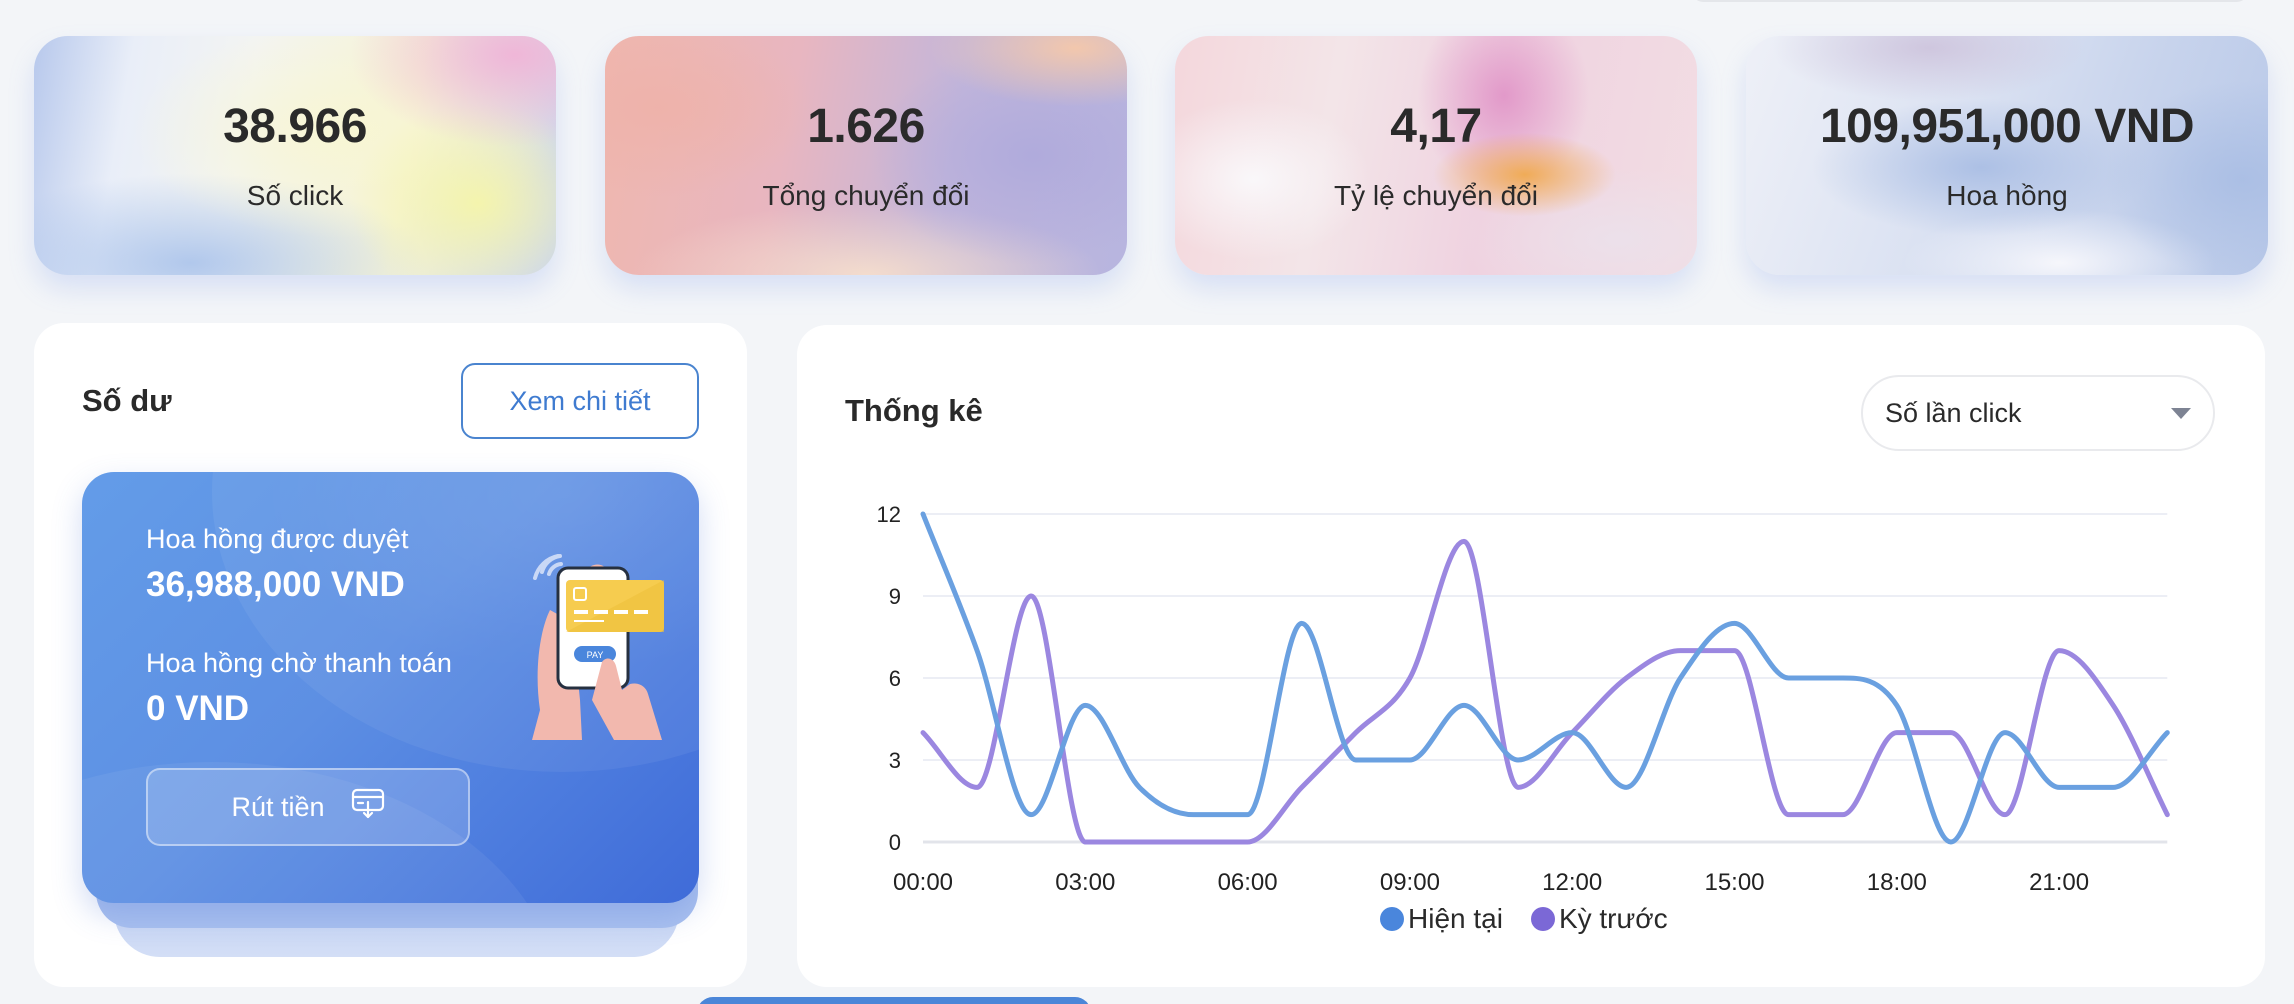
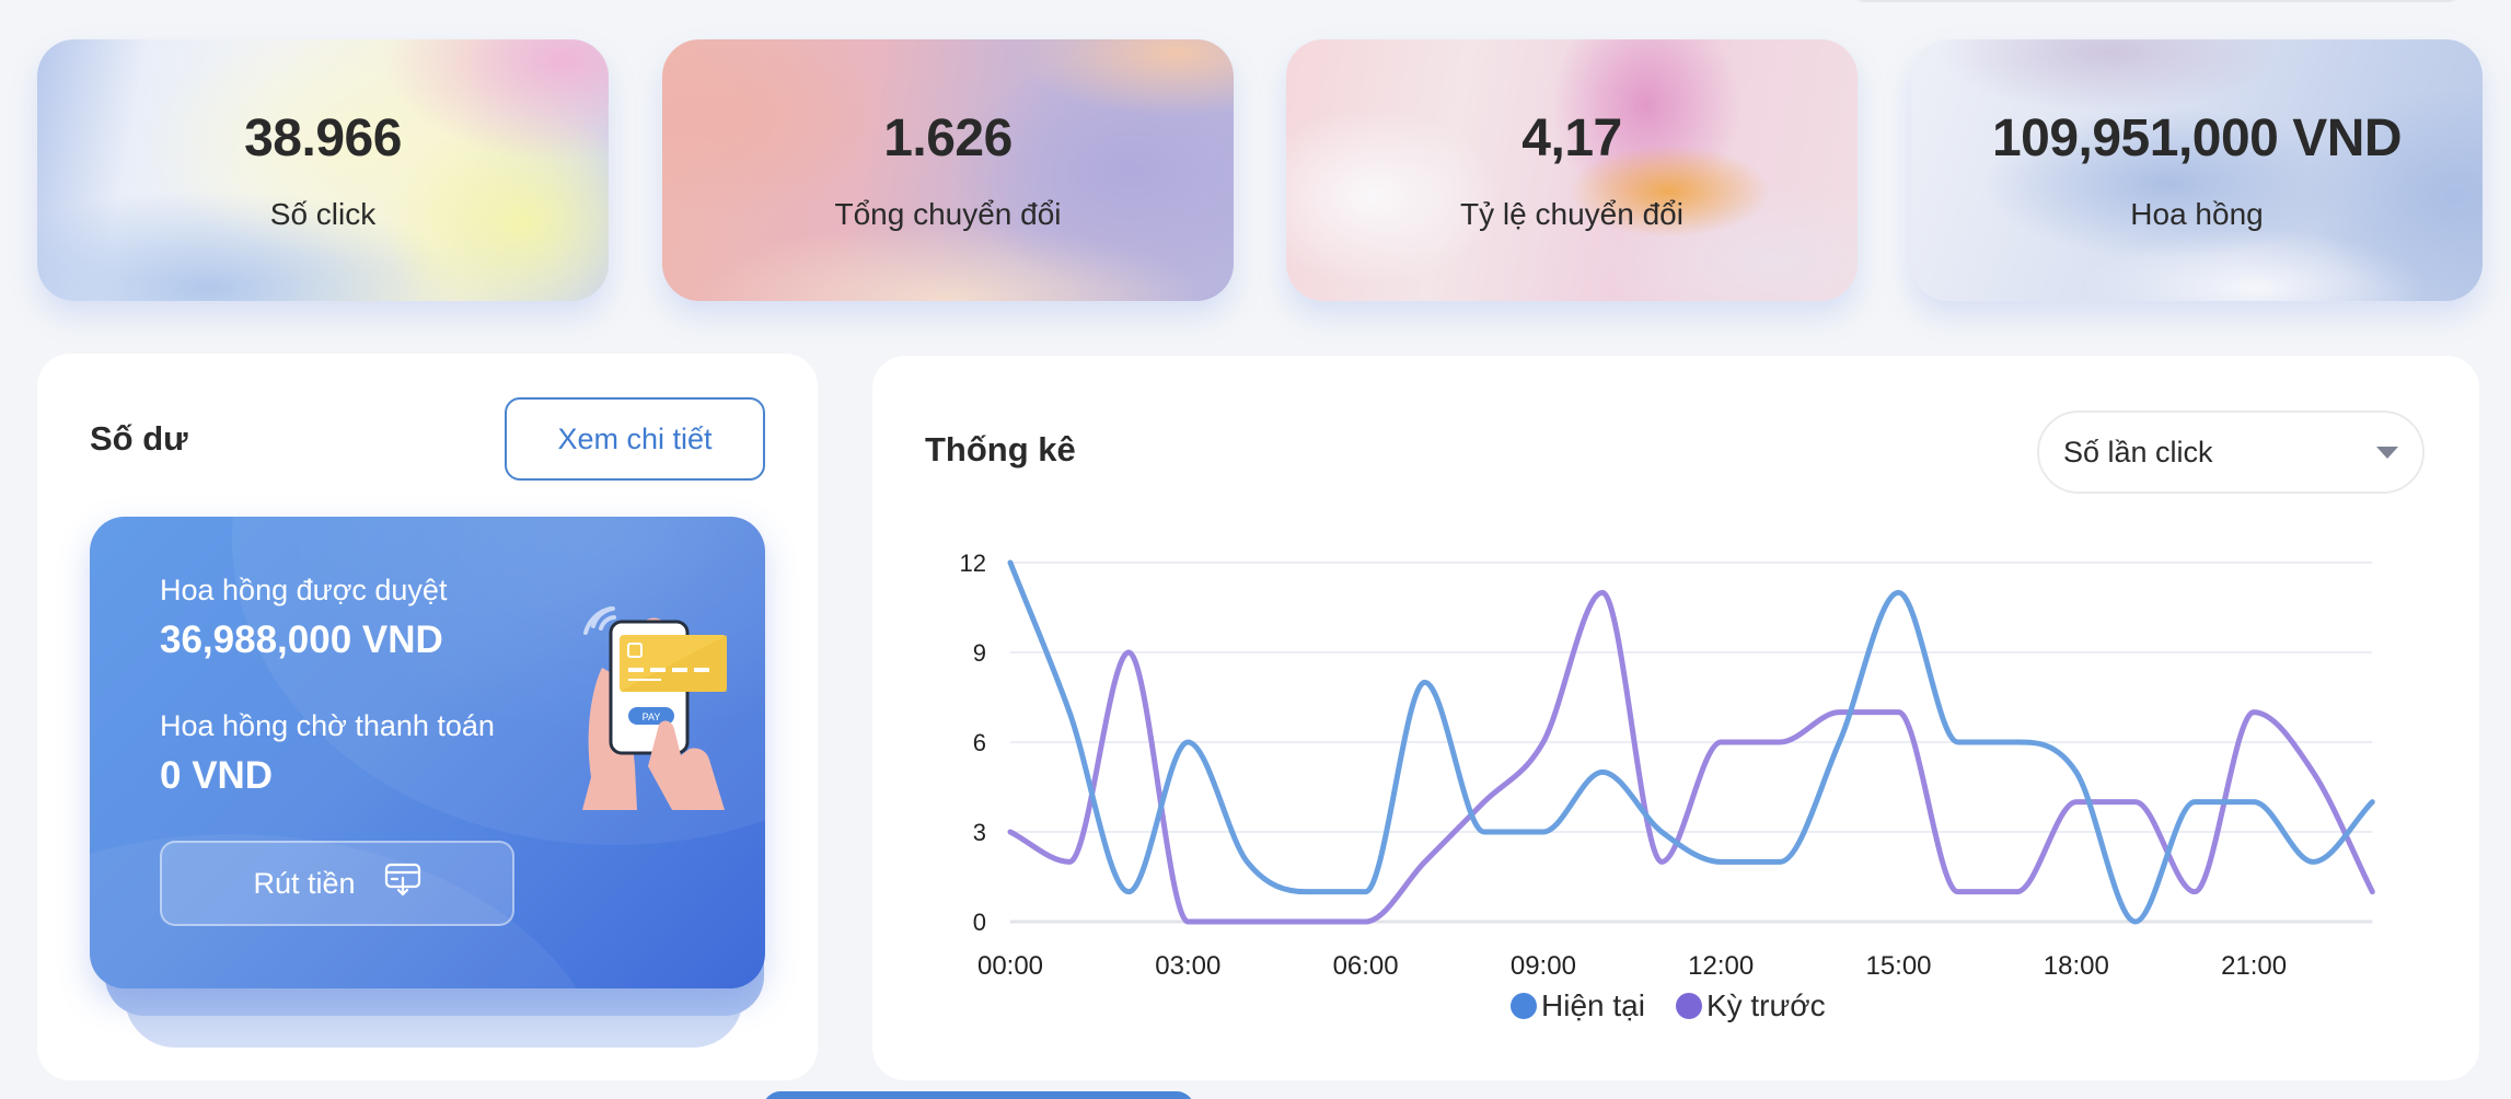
Kỳ trước/00:00: 4 -> 3
Hiện tại/03:00: 5 -> 6
Hiện tại/12:00: 4 -> 2
Kỳ trước/12:00: 4 -> 6
Hiện tại/15:00: 8 -> 11
Hiện tại/21:00: 2 -> 4
